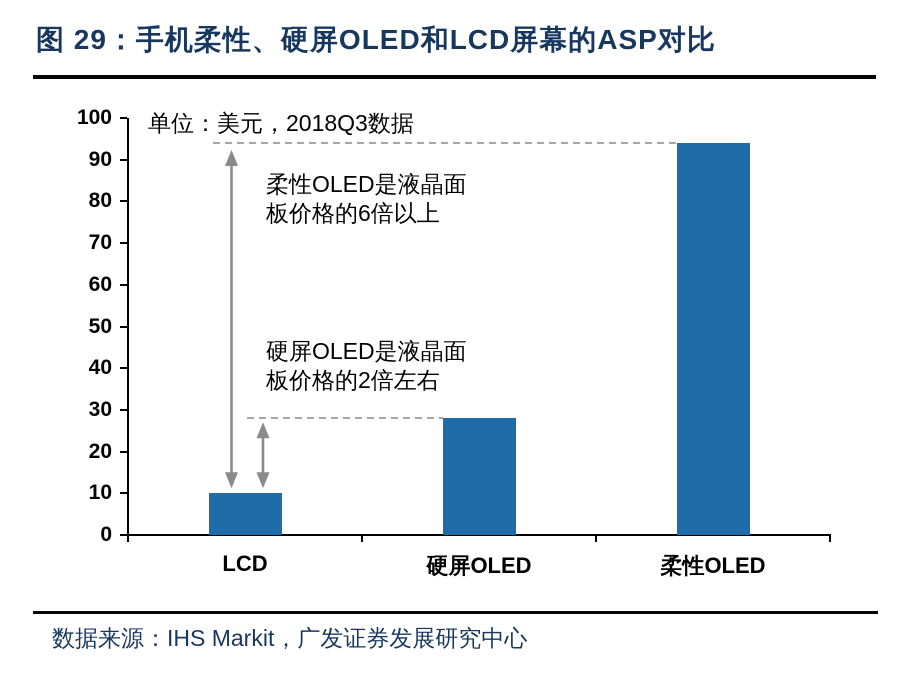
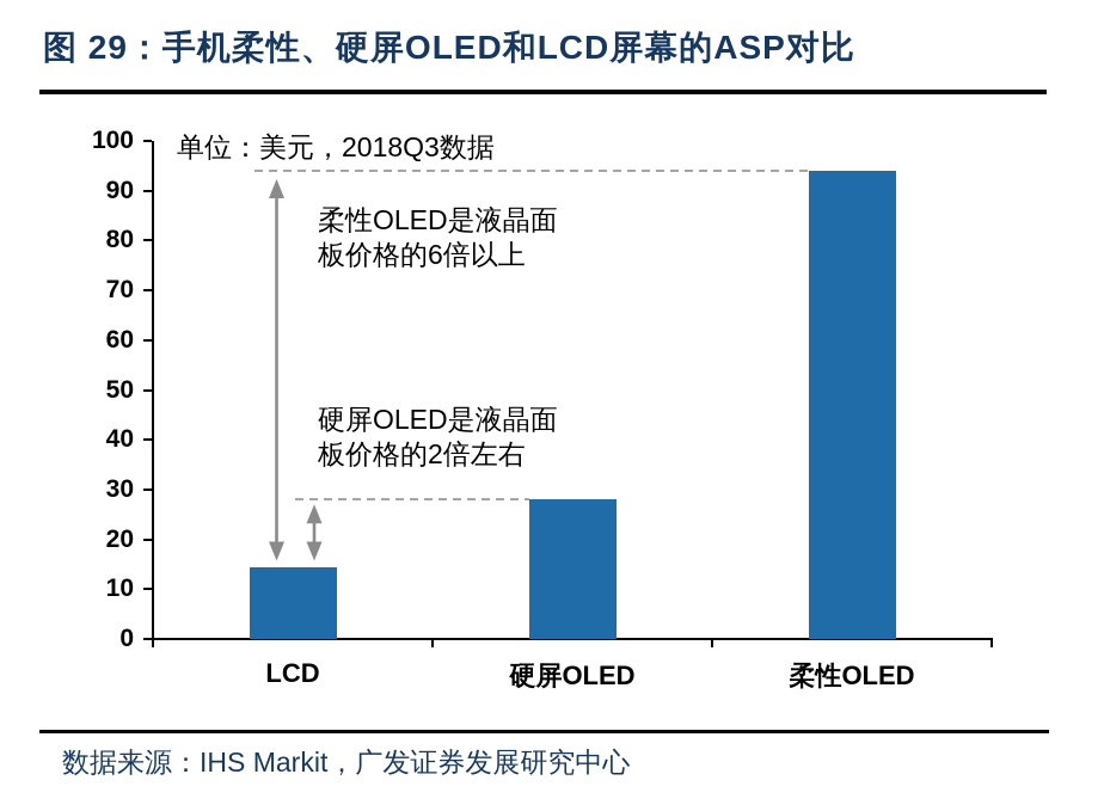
LCD: 10 -> 14
